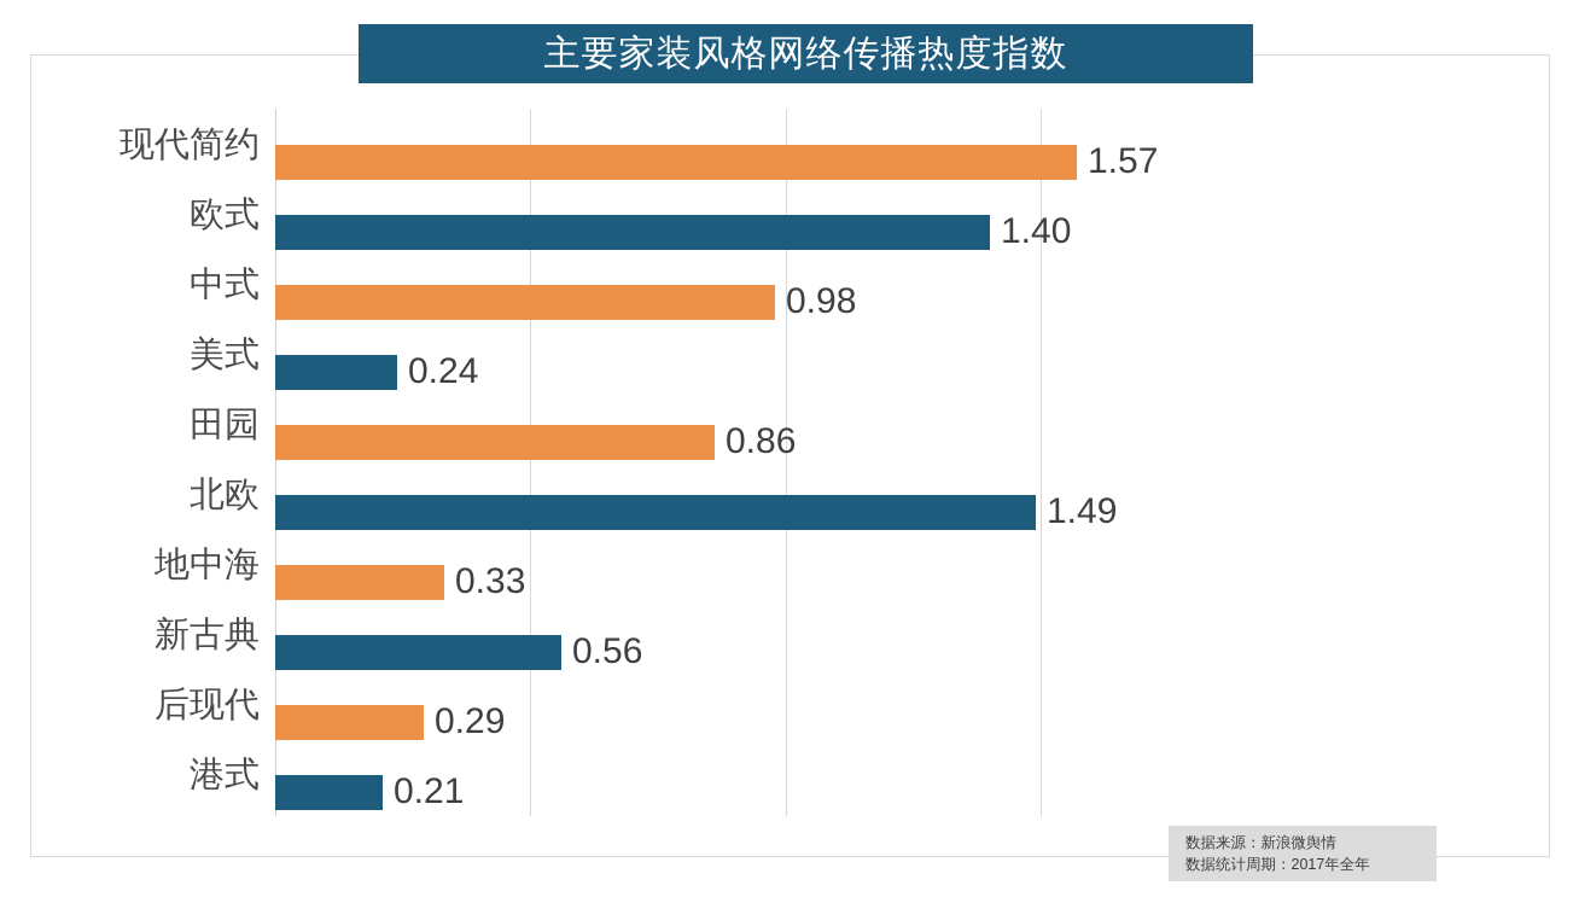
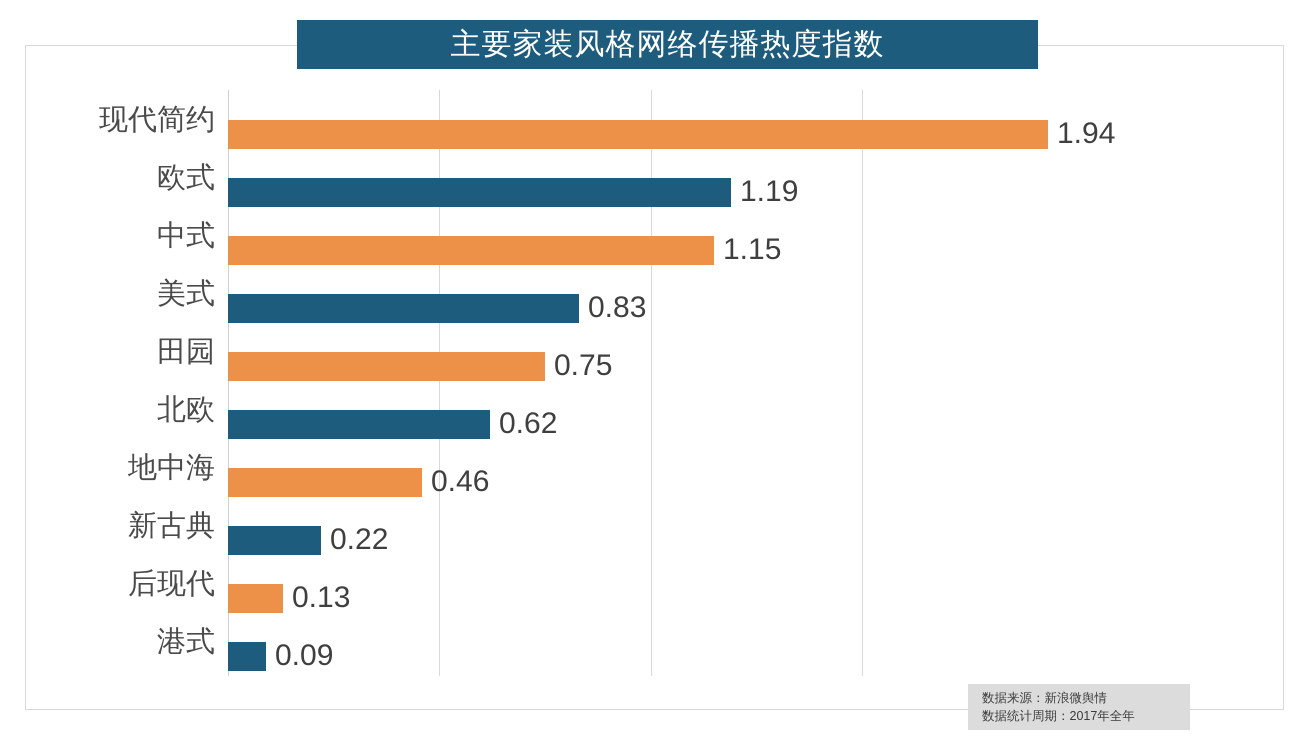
现代简约: 1.57 -> 1.94
欧式: 1.40 -> 1.19
中式: 0.98 -> 1.15
美式: 0.24 -> 0.83
田园: 0.86 -> 0.75
北欧: 1.49 -> 0.62
地中海: 0.33 -> 0.46
新古典: 0.56 -> 0.22
后现代: 0.29 -> 0.13
港式: 0.21 -> 0.09
